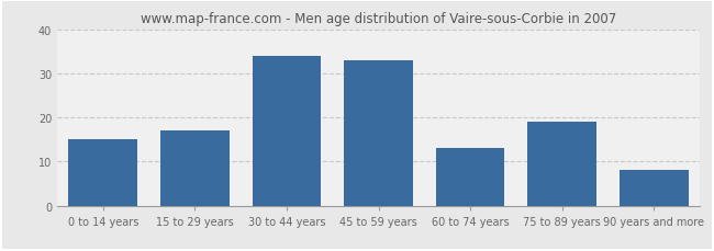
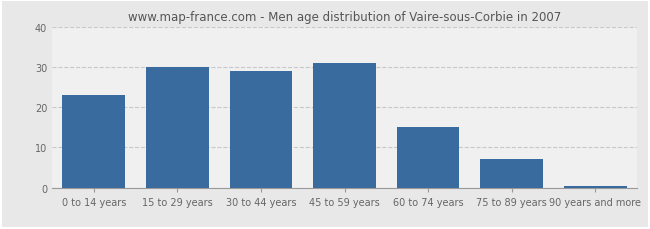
0 to 14 years: 15.0 -> 23.0
15 to 29 years: 17.0 -> 30.0
30 to 44 years: 34.0 -> 29.0
45 to 59 years: 33.0 -> 31.0
60 to 74 years: 13.0 -> 15.0
75 to 89 years: 19.0 -> 7.0
90 years and more: 8.0 -> 0.5
